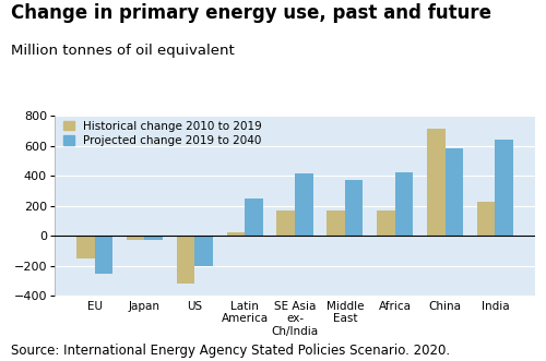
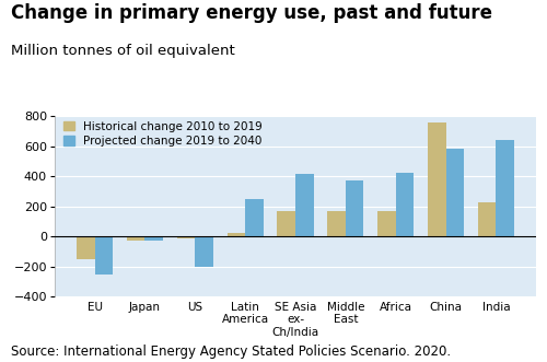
Historical change 2010 to 2019/US: -320 -> -10
Historical change 2010 to 2019/China: 710 -> 760
